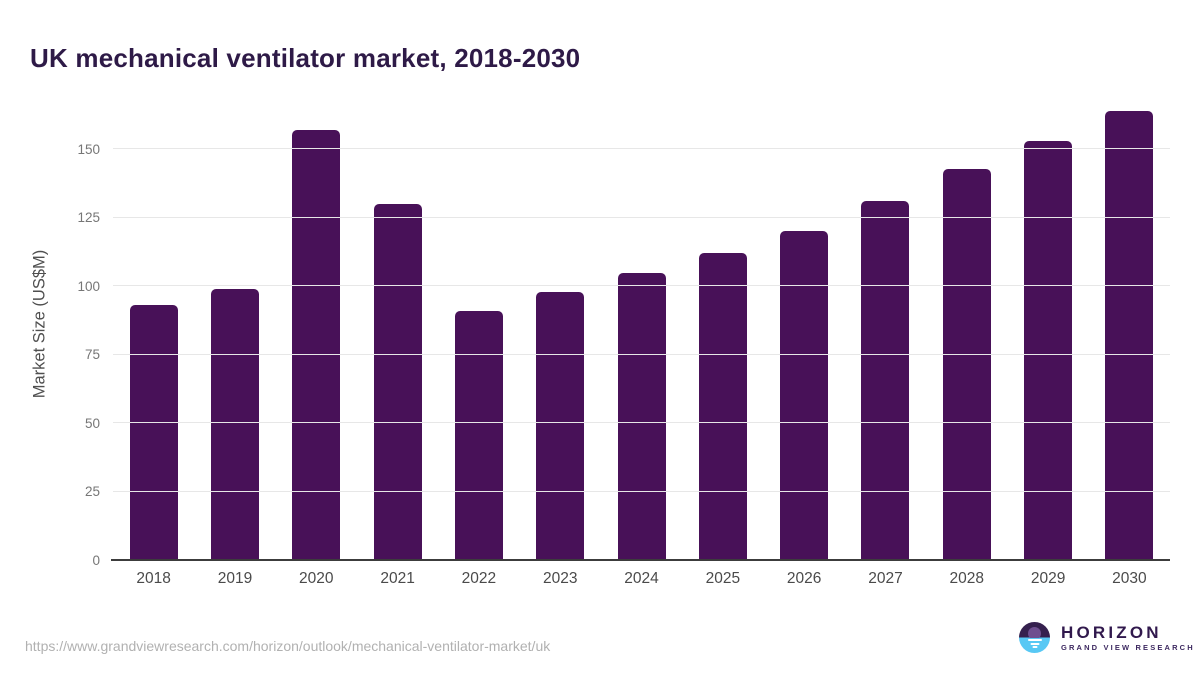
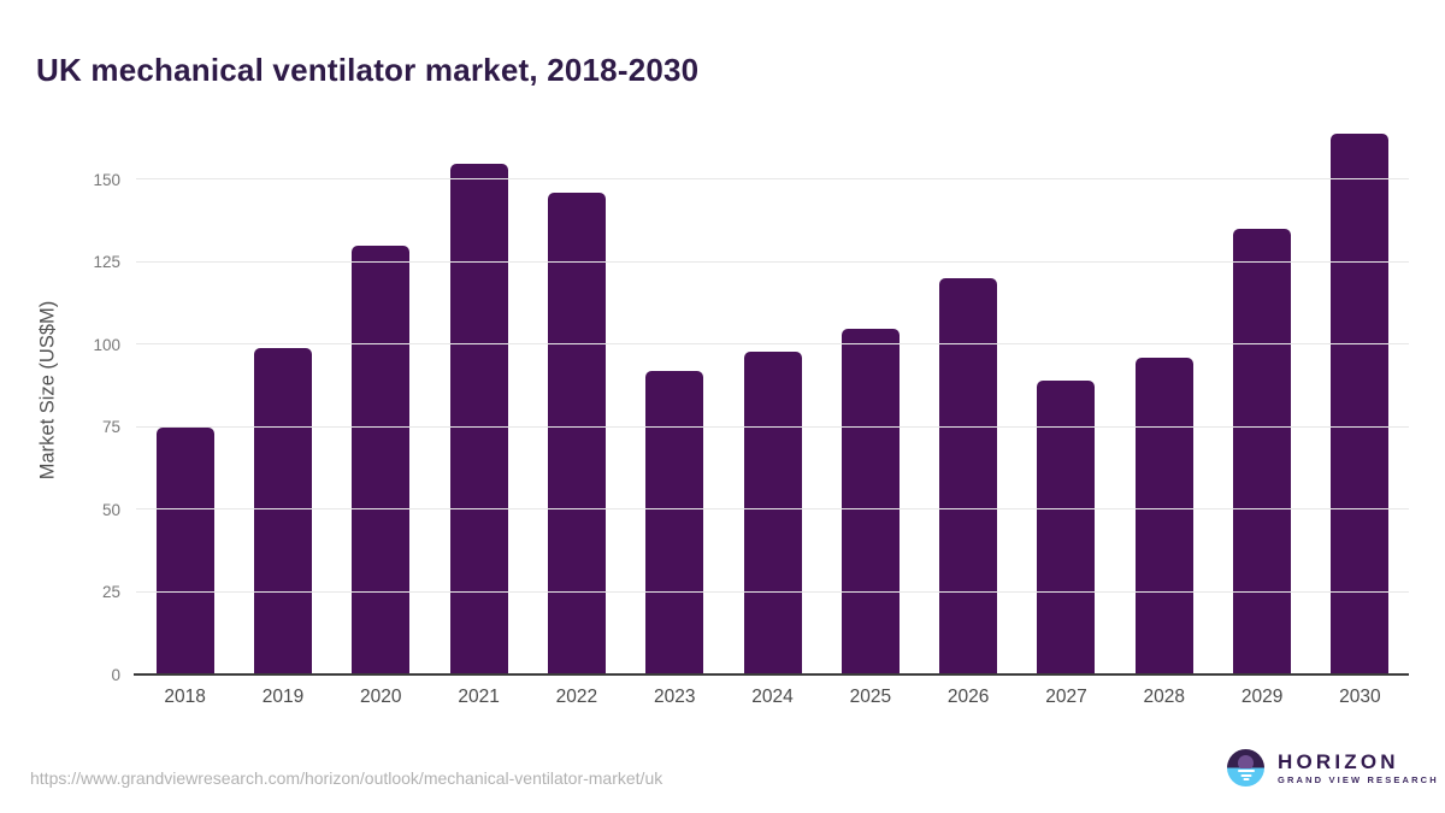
2018: 93 -> 75
2020: 157 -> 130
2021: 130 -> 155
2022: 91 -> 146
2023: 98 -> 92
2024: 105 -> 98
2025: 112 -> 105
2027: 131 -> 89
2028: 143 -> 96
2029: 153 -> 135
